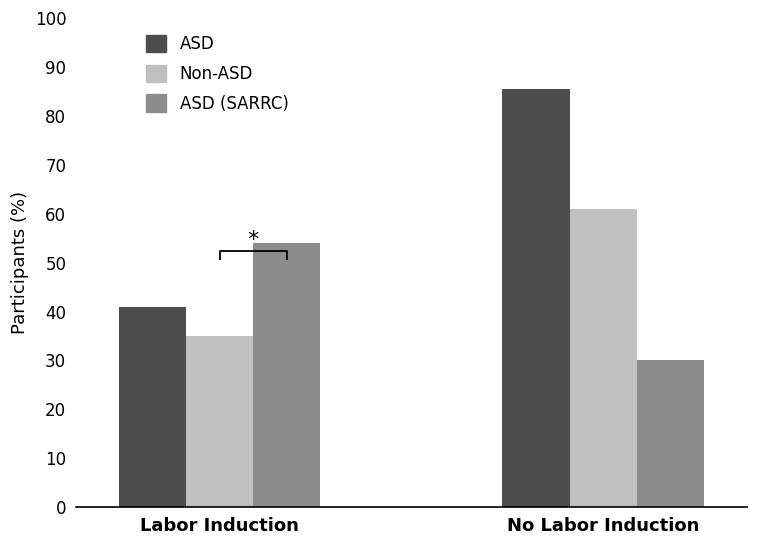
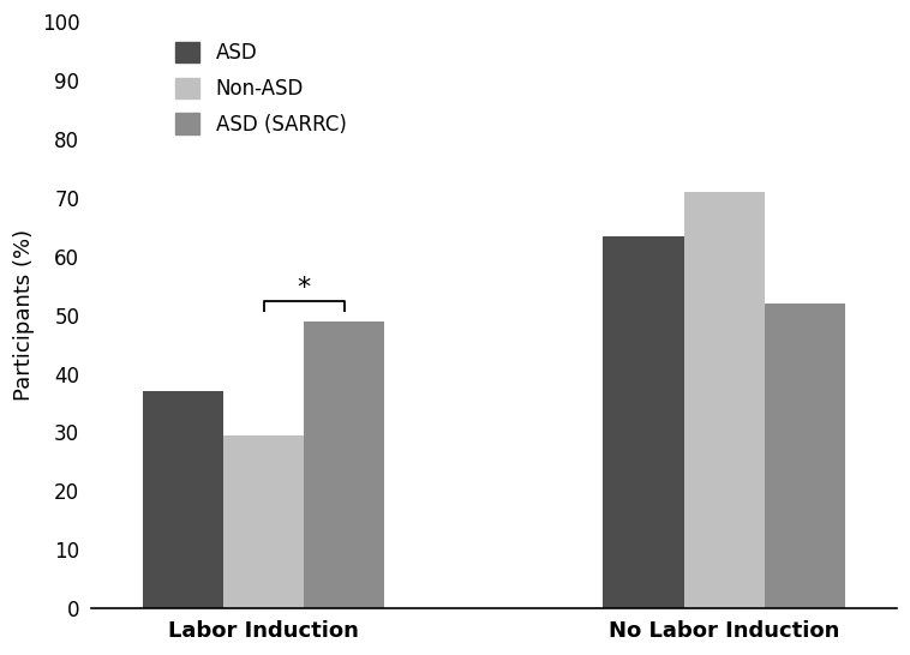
ASD/Labor Induction: 41.0 -> 37.0
Non-ASD/Labor Induction: 35.0 -> 29.5
ASD (SARRC)/Labor Induction: 54 -> 49
ASD/No Labor Induction: 85.5 -> 63.5
Non-ASD/No Labor Induction: 61.0 -> 71.0
ASD (SARRC)/No Labor Induction: 30 -> 52
